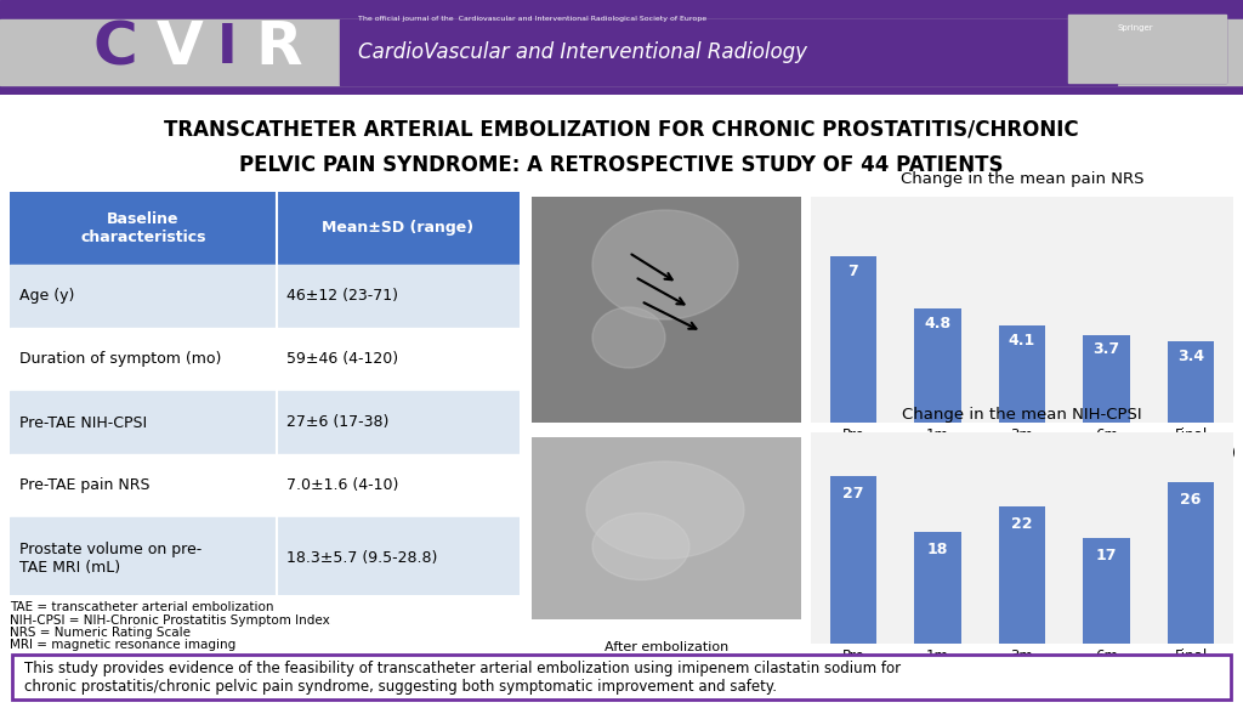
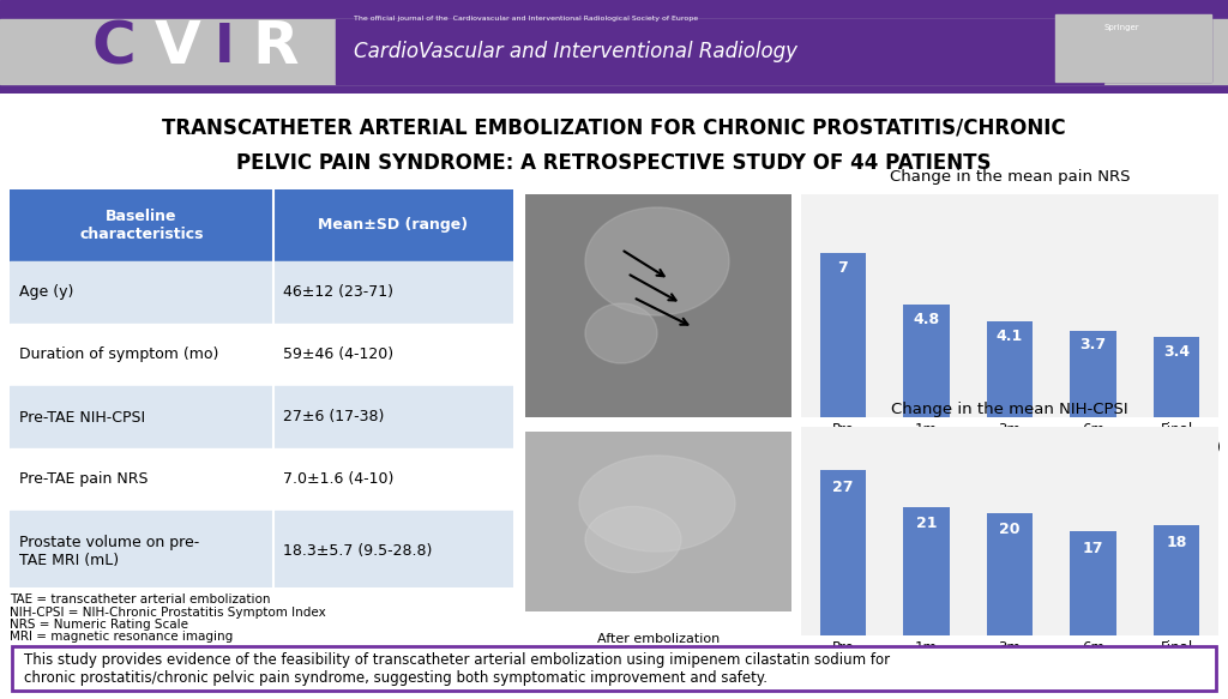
Change in the mean NIH-CPSI/1m: 18 -> 21
Change in the mean NIH-CPSI/3m: 22 -> 20
Change in the mean NIH-CPSI/Final: 26 -> 18
